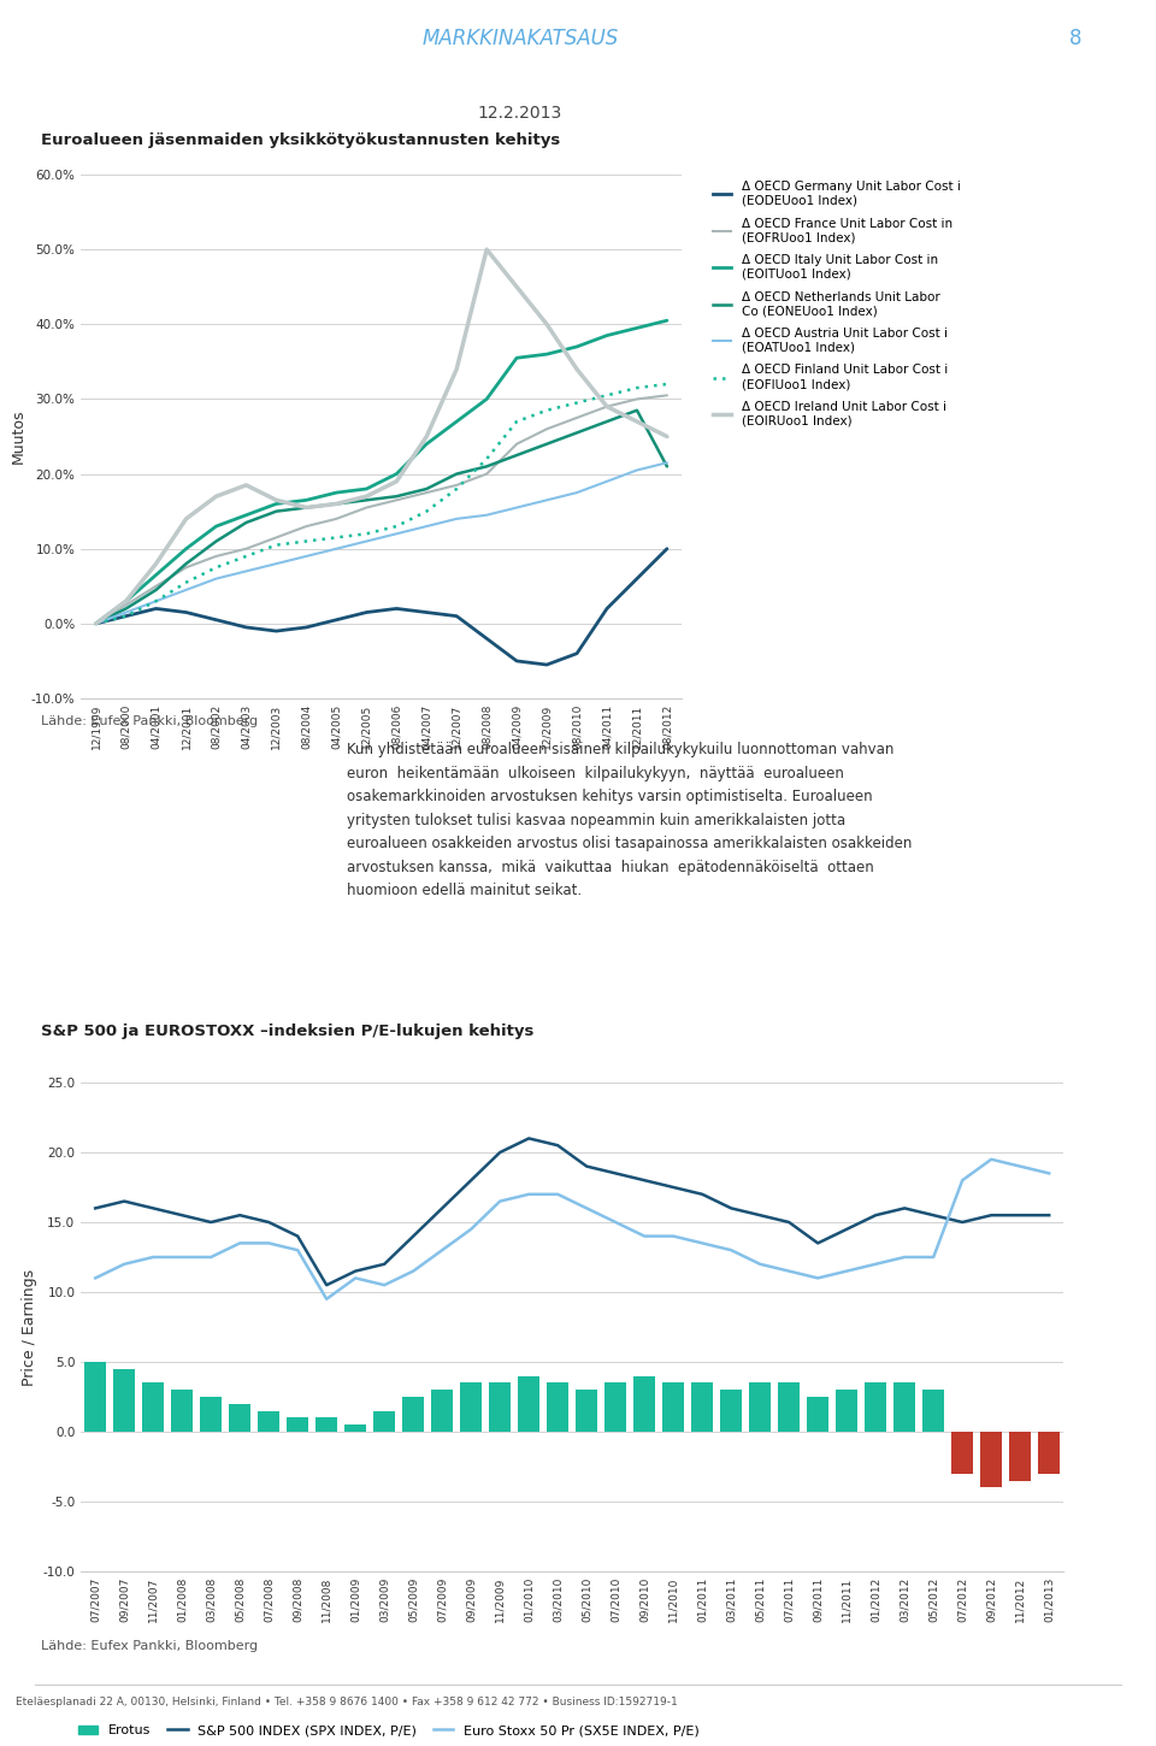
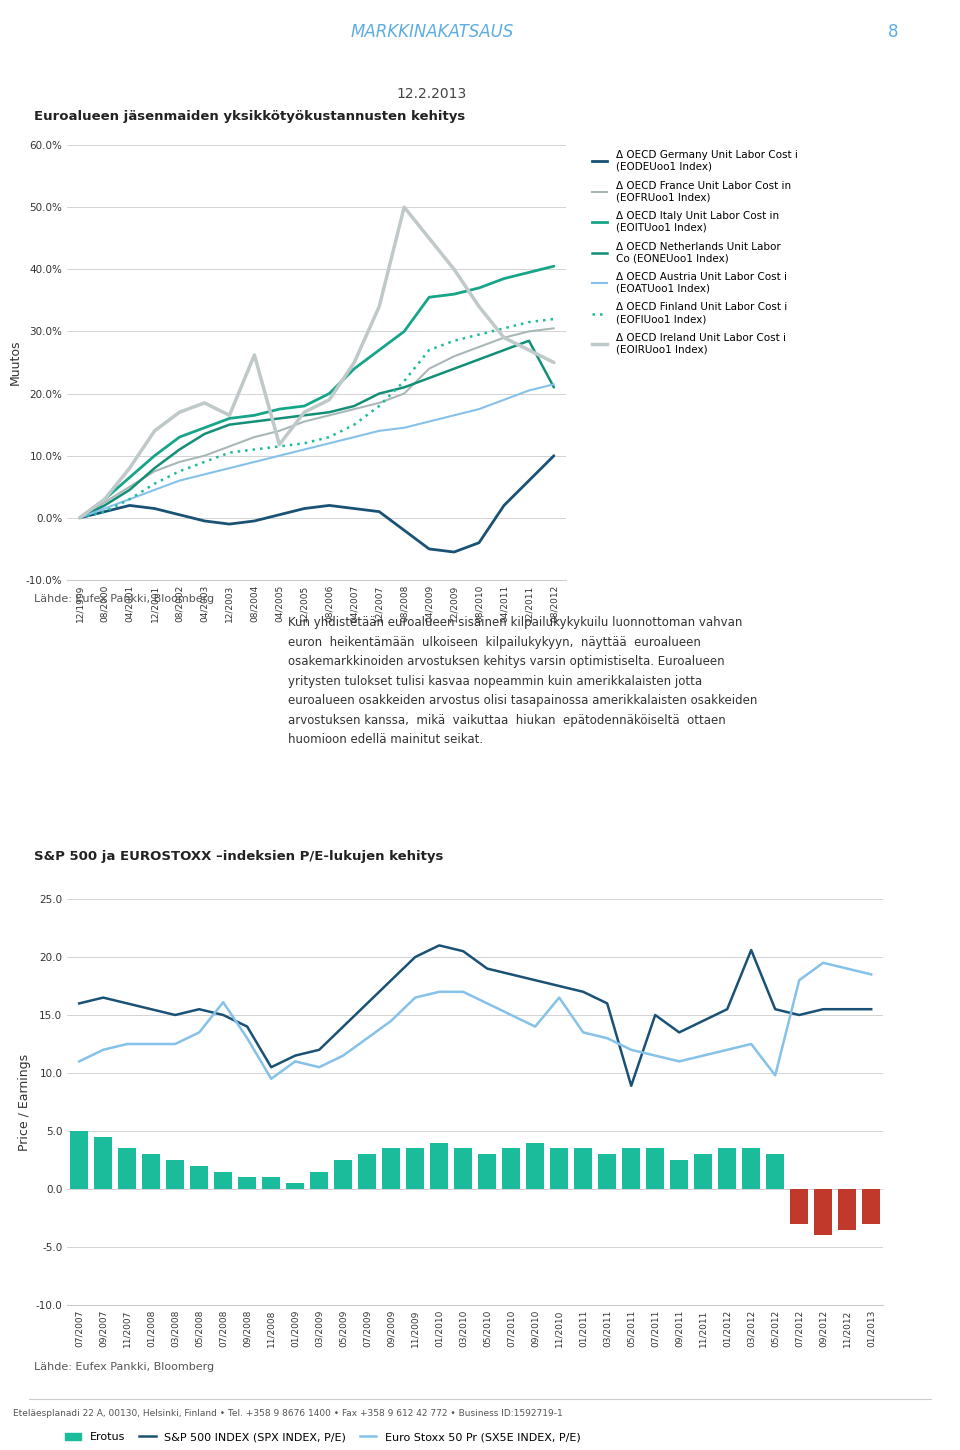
Δ OECD Ireland Unit Labor Cost i (EOIRUoo1 Index)/08/2004: 15.5% -> 26.2%
Δ OECD Ireland Unit Labor Cost i (EOIRUoo1 Index)/04/2005: 16.0% -> 11.8%
Euro Stoxx 50 Pr (SX5E INDEX, P/E)/07/2008: 13.5 -> 16.1
Euro Stoxx 50 Pr (SX5E INDEX, P/E)/11/2010: 14.0 -> 16.5
S&P 500 INDEX (SPX INDEX, P/E)/05/2011: 15.5 -> 8.9
S&P 500 INDEX (SPX INDEX, P/E)/03/2012: 16.0 -> 20.6
Euro Stoxx 50 Pr (SX5E INDEX, P/E)/05/2012: 12.5 -> 9.8
